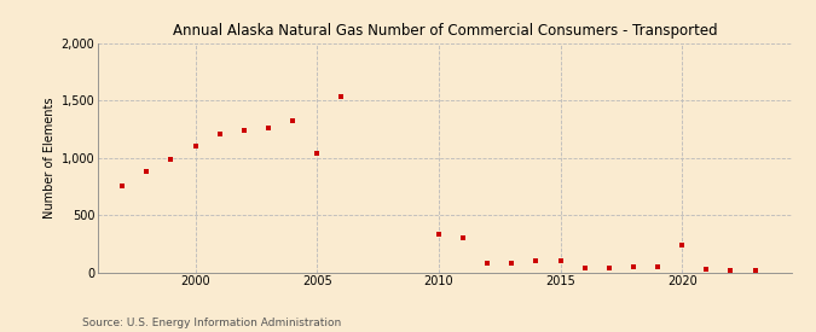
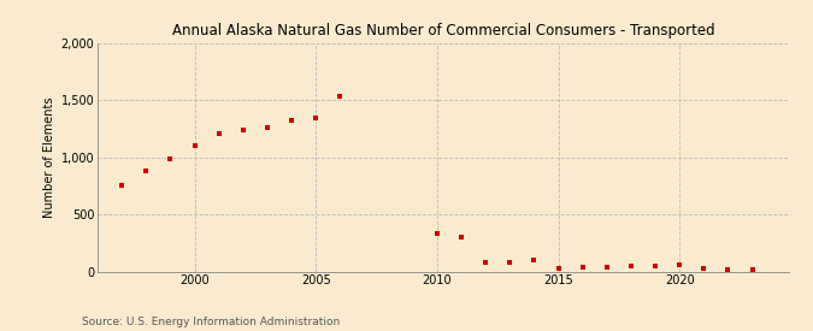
2005: 1,040 -> 1,340
2015: 100 -> 30
2020: 240 -> 60
